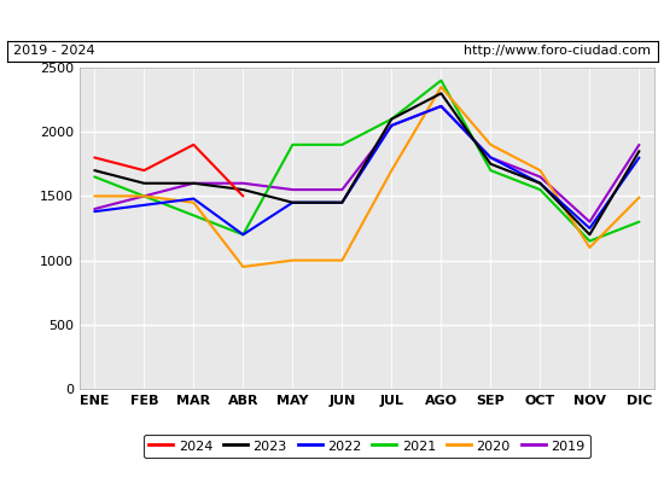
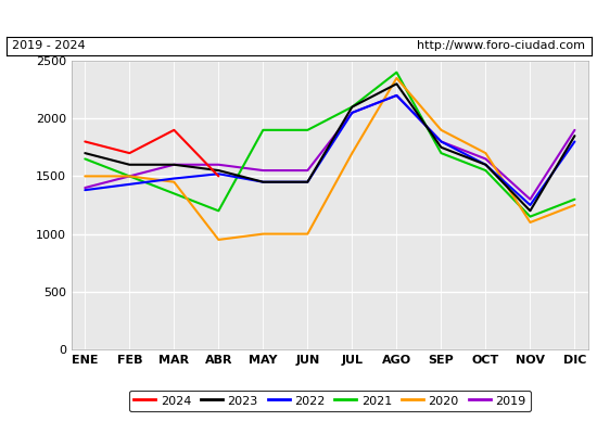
2022/ABR: 1200 -> 1520
2020/DIC: 1490 -> 1250
